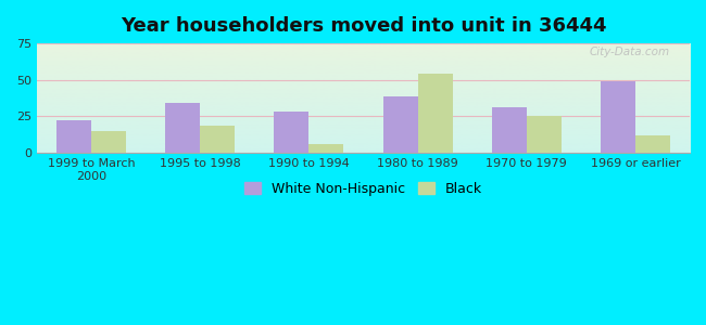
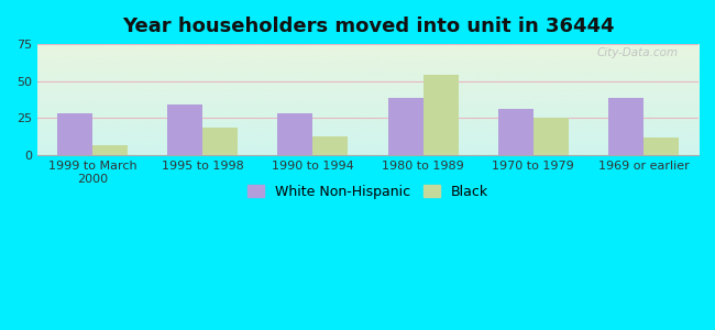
White Non-Hispanic/1999 to March 2000: 22 -> 28
Black/1999 to March 2000: 15 -> 7
Black/1990 to 1994: 6 -> 13
White Non-Hispanic/1969 or earlier: 49 -> 39
